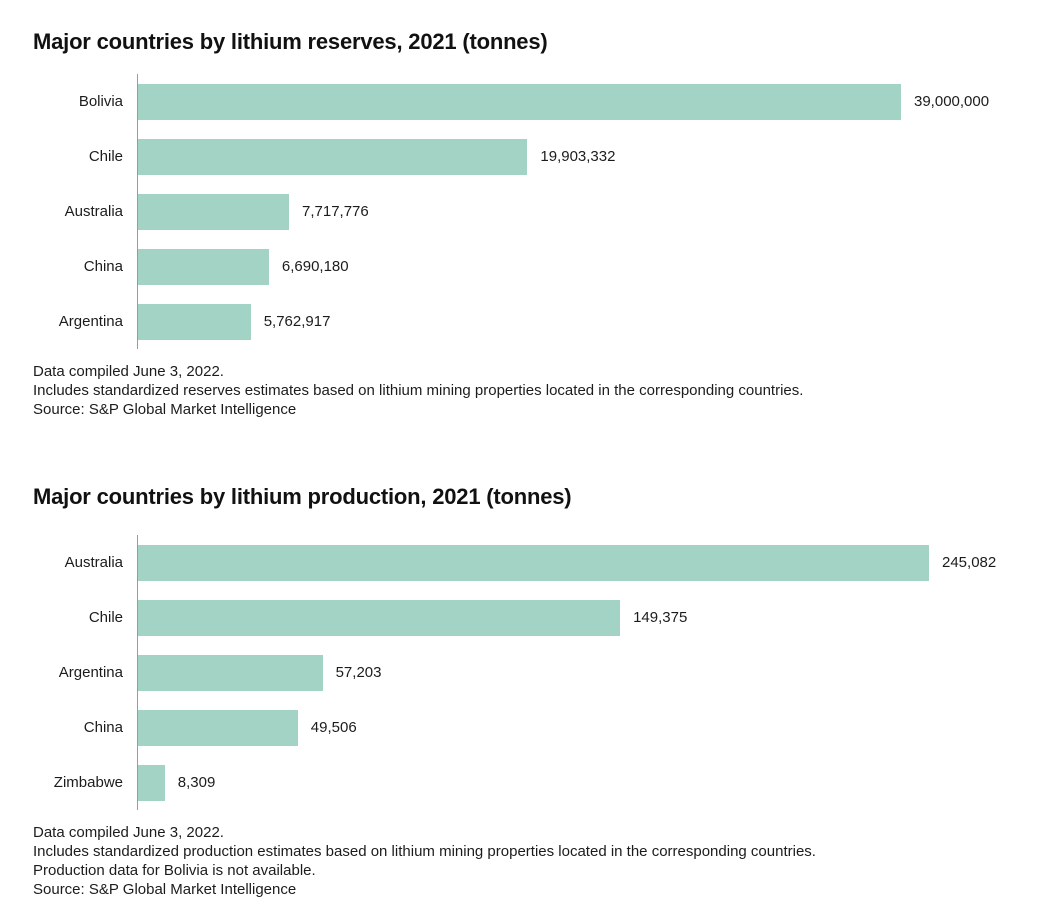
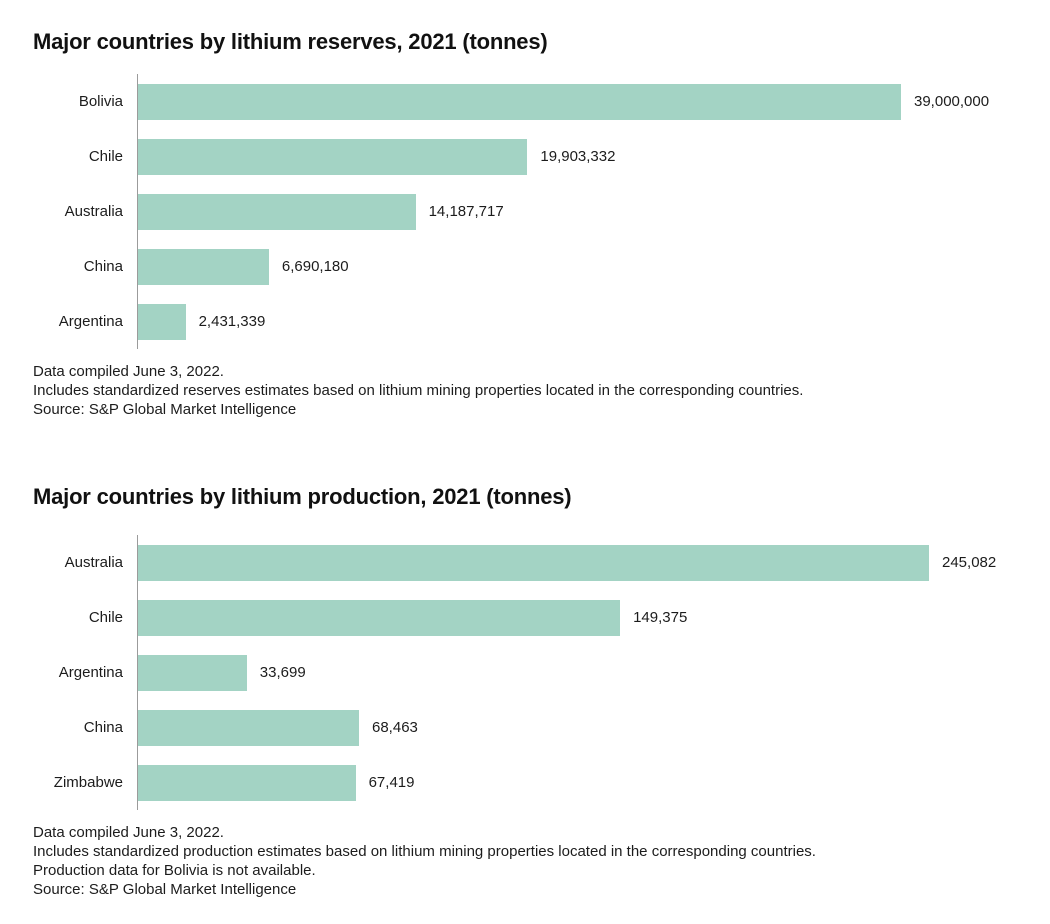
Major countries by lithium reserves, 2021 (tonnes)/Australia: 7,717,776 -> 14,187,717
Major countries by lithium reserves, 2021 (tonnes)/Argentina: 5,762,917 -> 2,431,339
Major countries by lithium production, 2021 (tonnes)/Argentina: 57,203 -> 33,699
Major countries by lithium production, 2021 (tonnes)/China: 49,506 -> 68,463
Major countries by lithium production, 2021 (tonnes)/Zimbabwe: 8,309 -> 67,419
